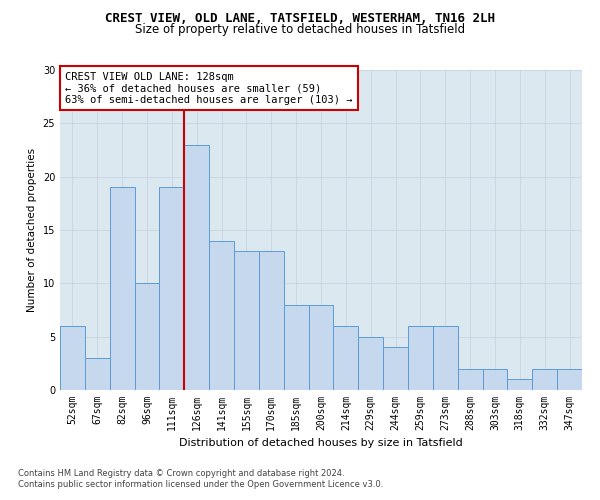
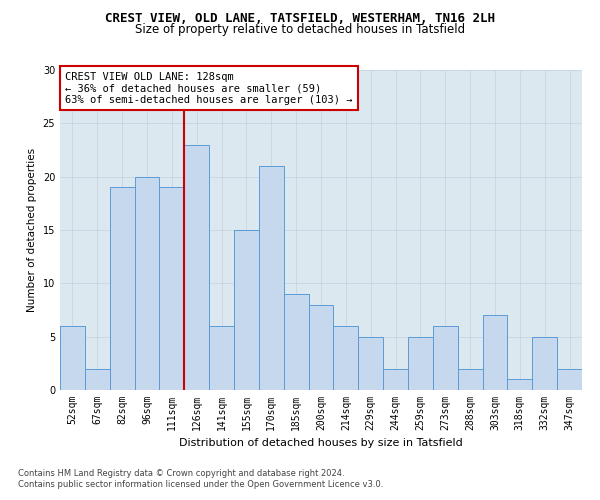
67sqm: 3 -> 2
96sqm: 10 -> 20
141sqm: 14 -> 6
155sqm: 13 -> 15
170sqm: 13 -> 21
185sqm: 8 -> 9
244sqm: 4 -> 2
259sqm: 6 -> 5
303sqm: 2 -> 7
332sqm: 2 -> 5
